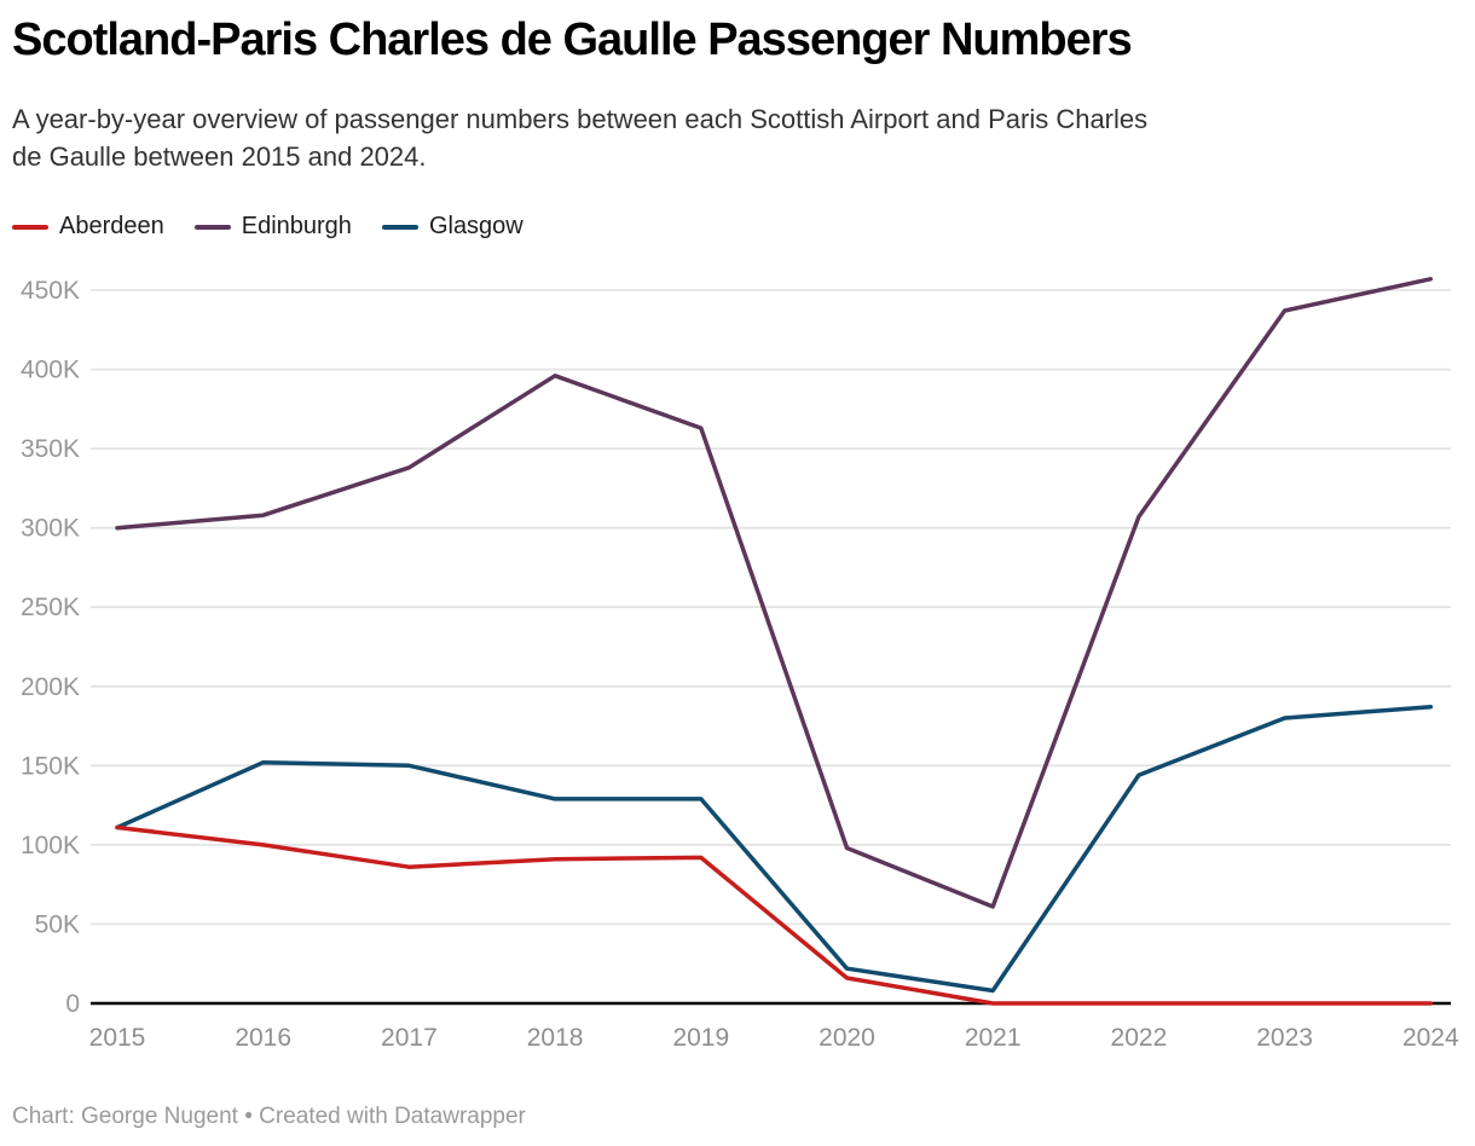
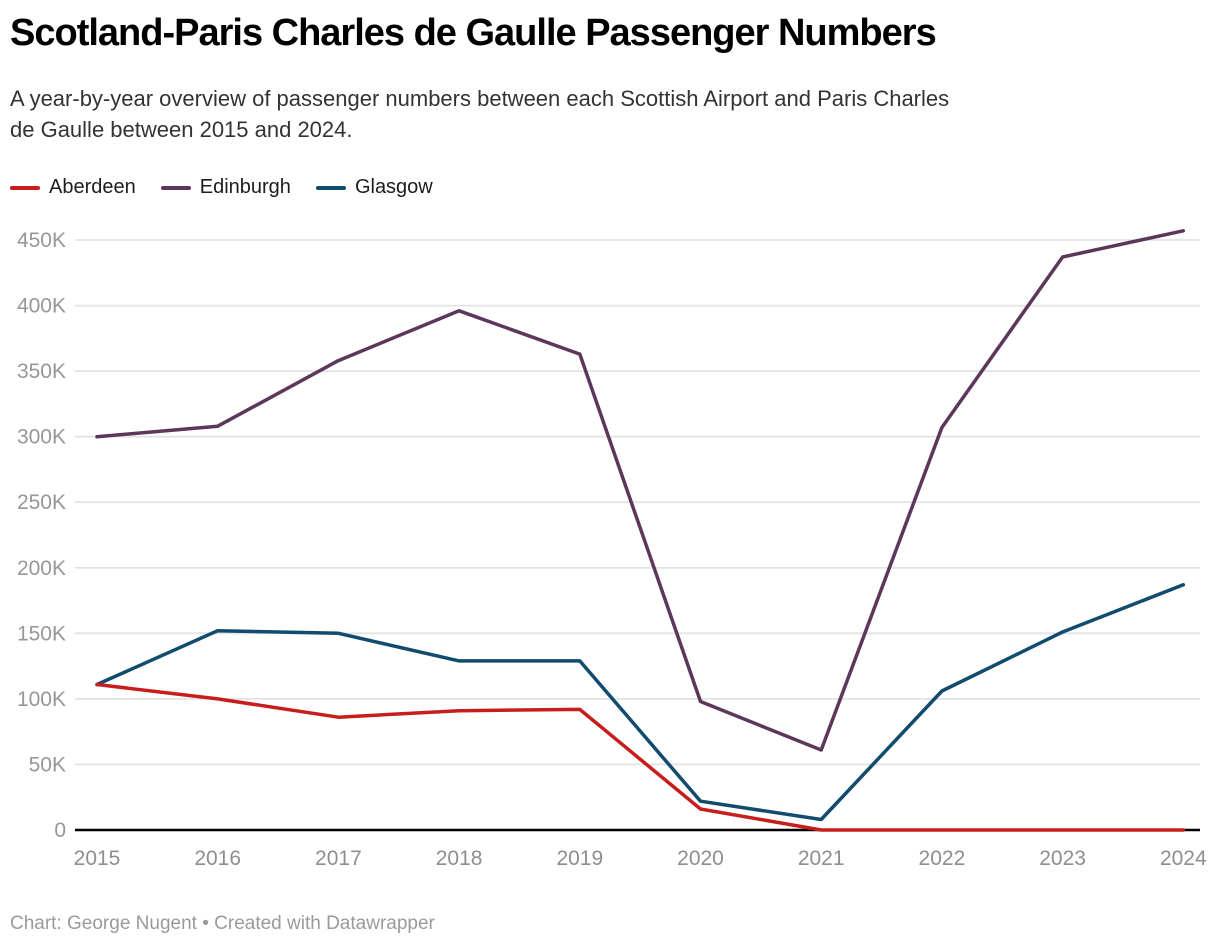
Edinburgh/2017: 338K -> 358K
Glasgow/2022: 144K -> 106K
Glasgow/2023: 180K -> 151K
